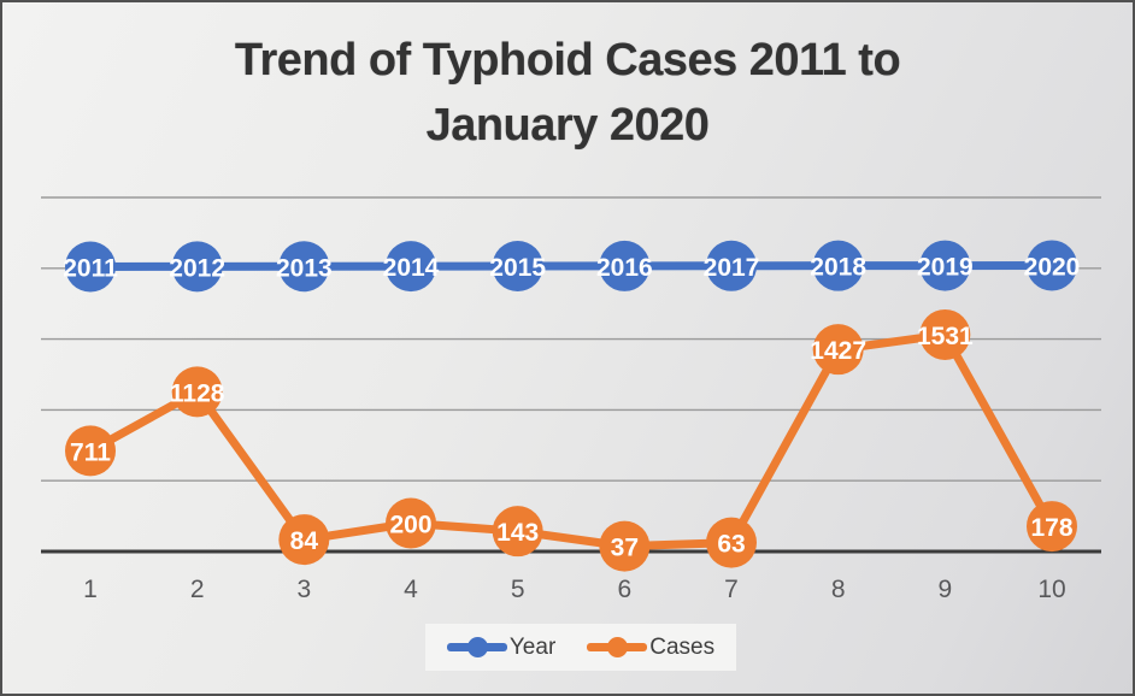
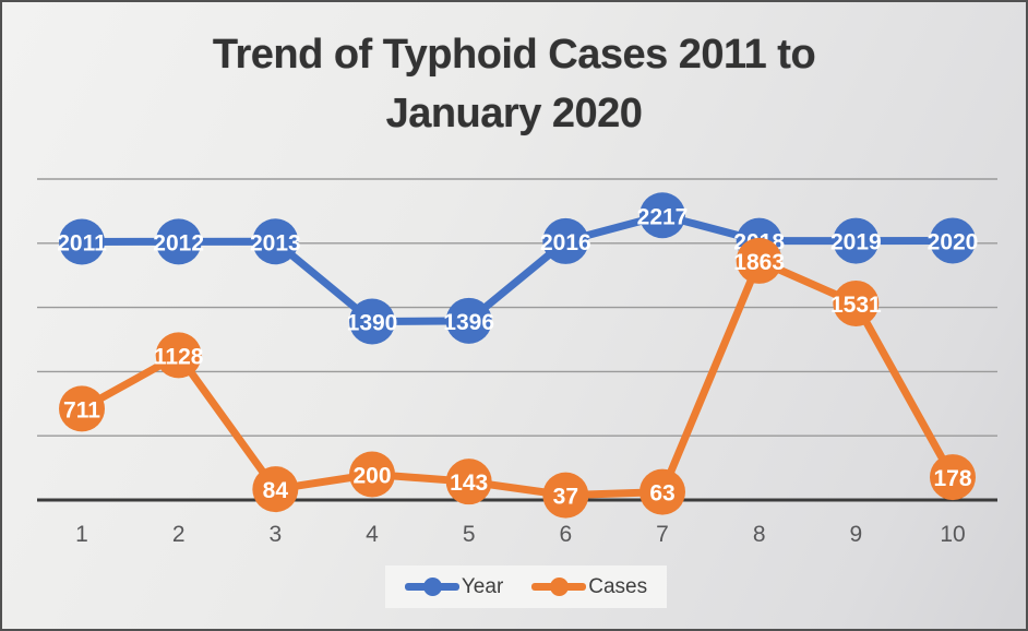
Year/4: 2014 -> 1390
Year/5: 2015 -> 1396
Year/7: 2017 -> 2217
Cases/8: 1427 -> 1863
